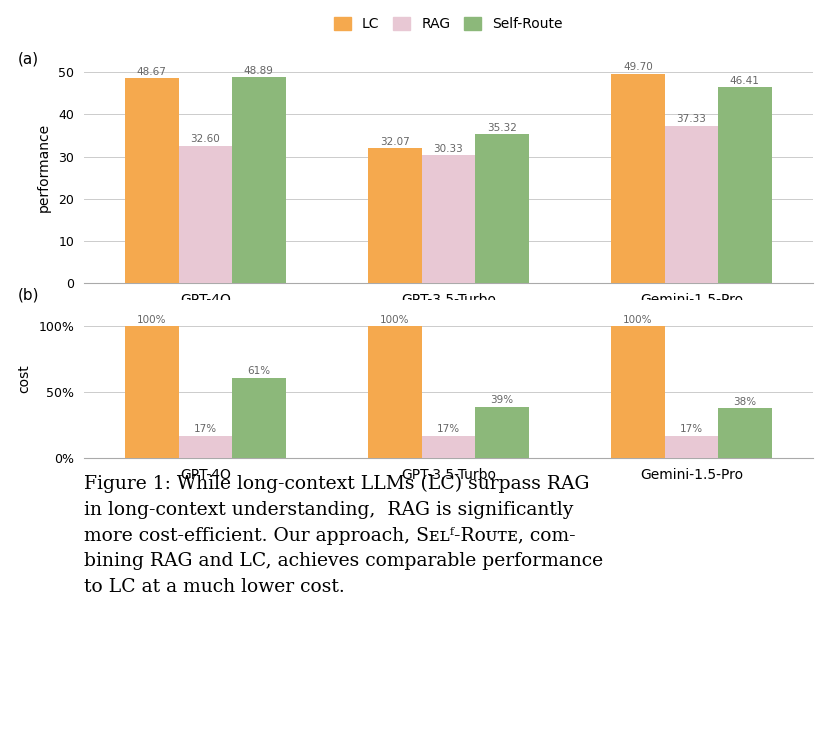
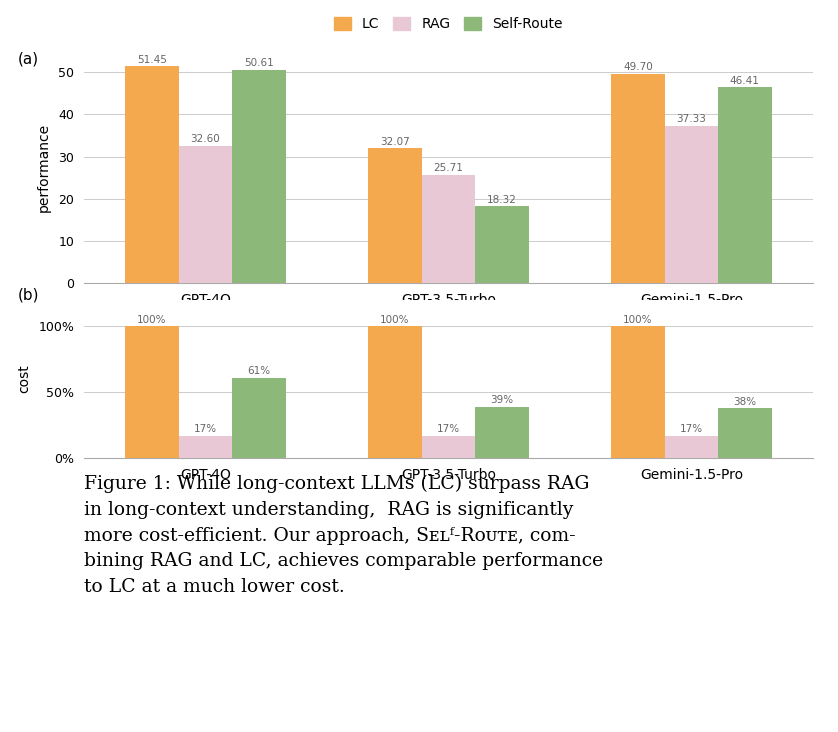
LC/GPT-4O: 48.67 -> 51.45
Self-Route/GPT-4O: 48.89 -> 50.61
RAG/GPT-3.5-Turbo: 30.33 -> 25.71
Self-Route/GPT-3.5-Turbo: 35.32 -> 18.32
